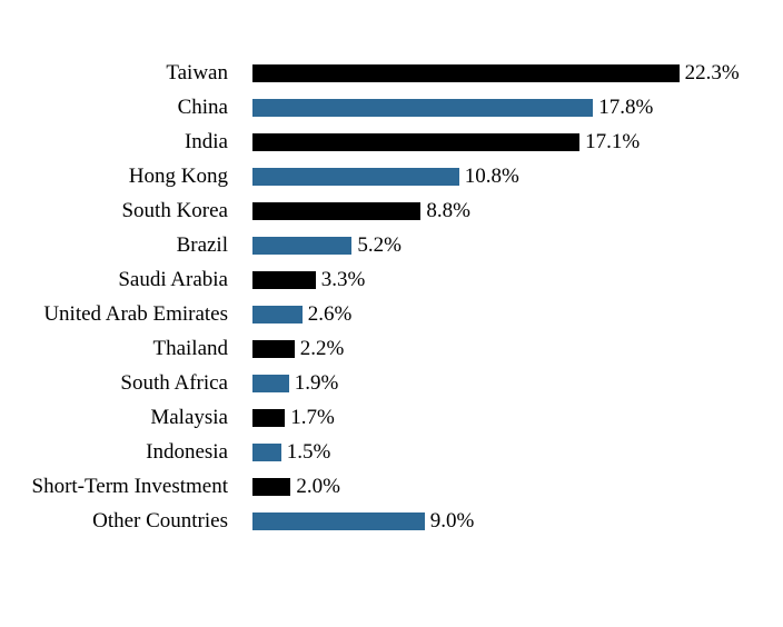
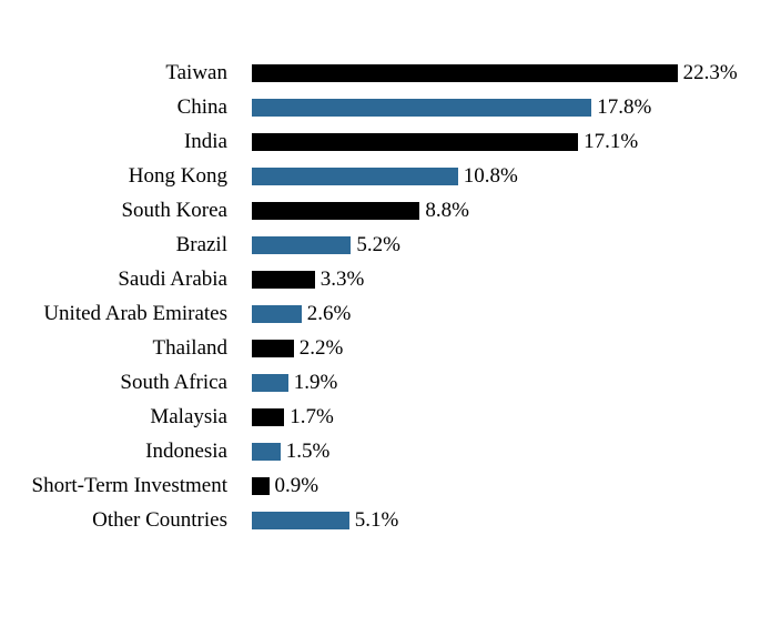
Short-Term Investment: 2.0% -> 0.9%
Other Countries: 9.0% -> 5.1%
